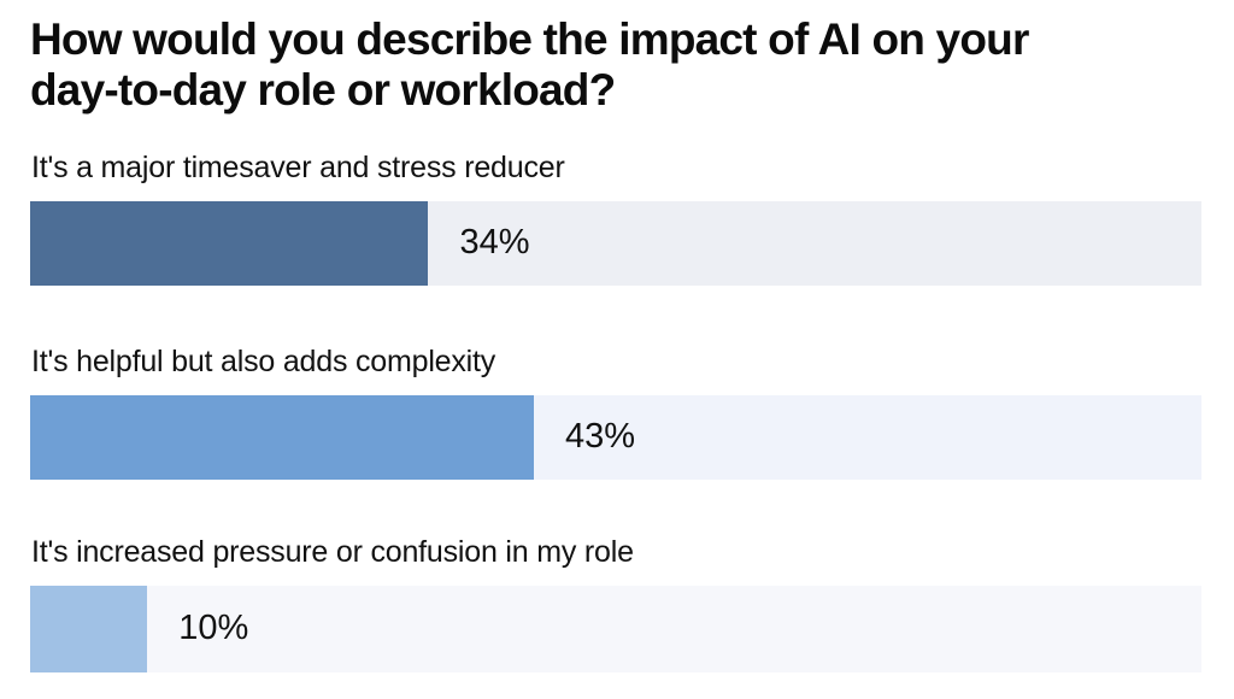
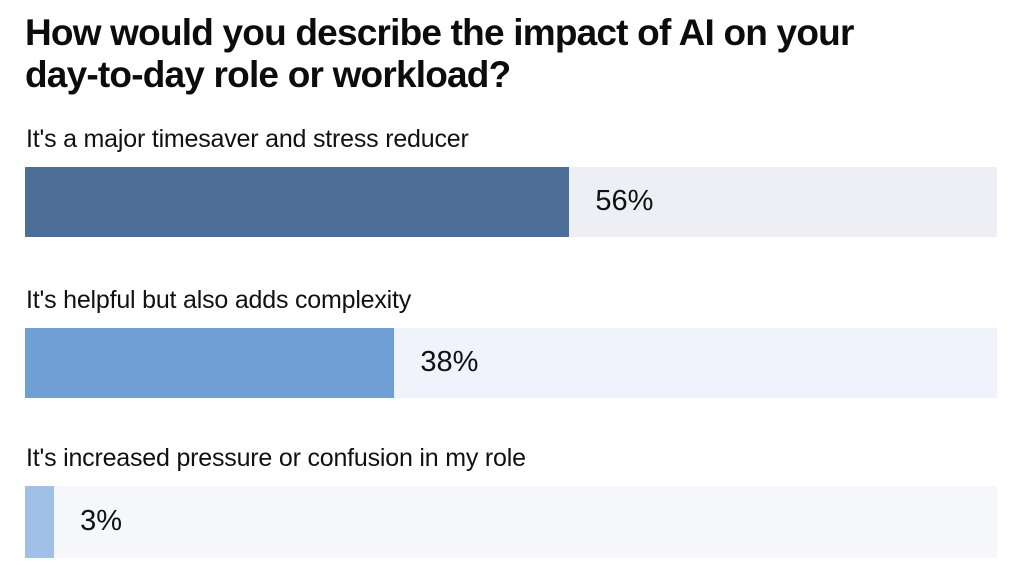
It's a major timesaver and stress reducer: 34% -> 56%
It's helpful but also adds complexity: 43% -> 38%
It's increased pressure or confusion in my role: 10% -> 3%
